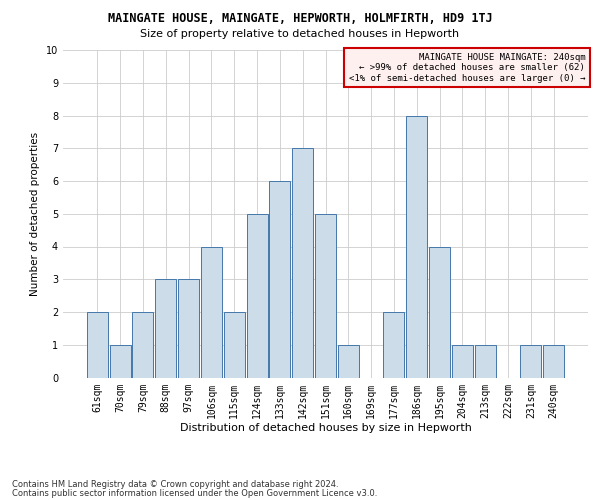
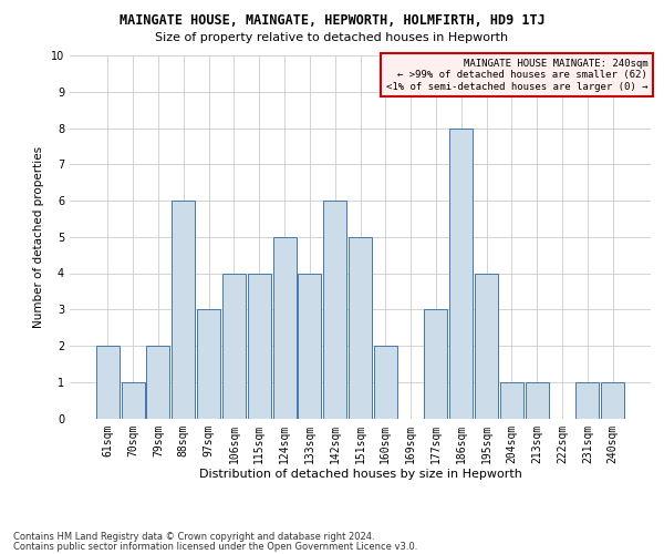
88sqm: 3 -> 6
115sqm: 2 -> 4
133sqm: 6 -> 4
142sqm: 7 -> 6
160sqm: 1 -> 2
177sqm: 2 -> 3
